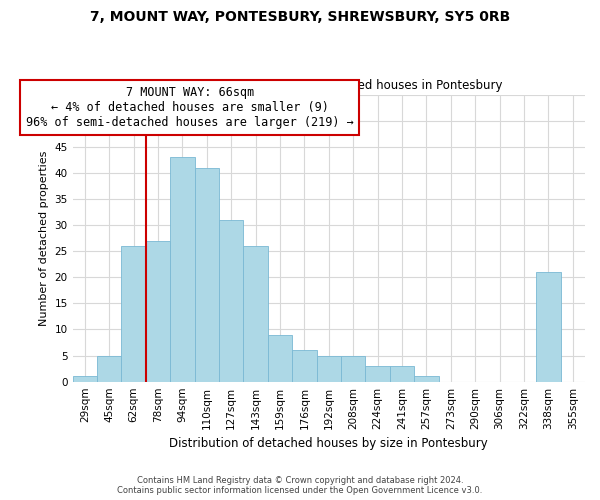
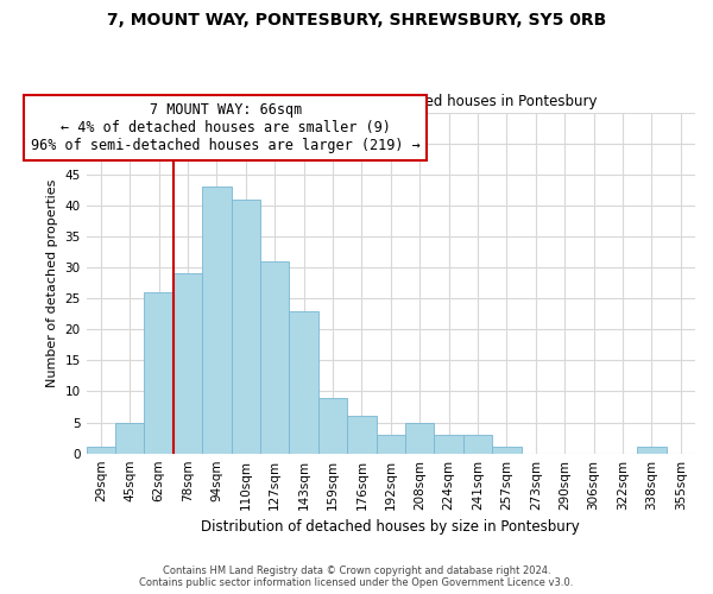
78sqm: 27 -> 29
143sqm: 26 -> 23
192sqm: 5 -> 3
338sqm: 21 -> 1
